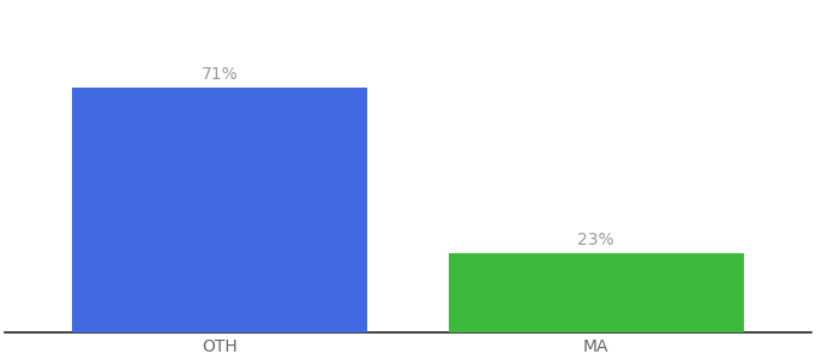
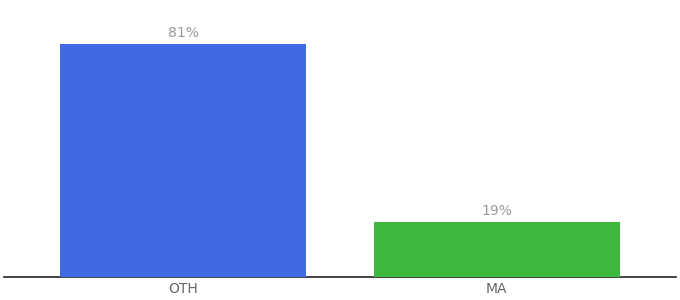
OTH: 71% -> 81%
MA: 23% -> 19%
